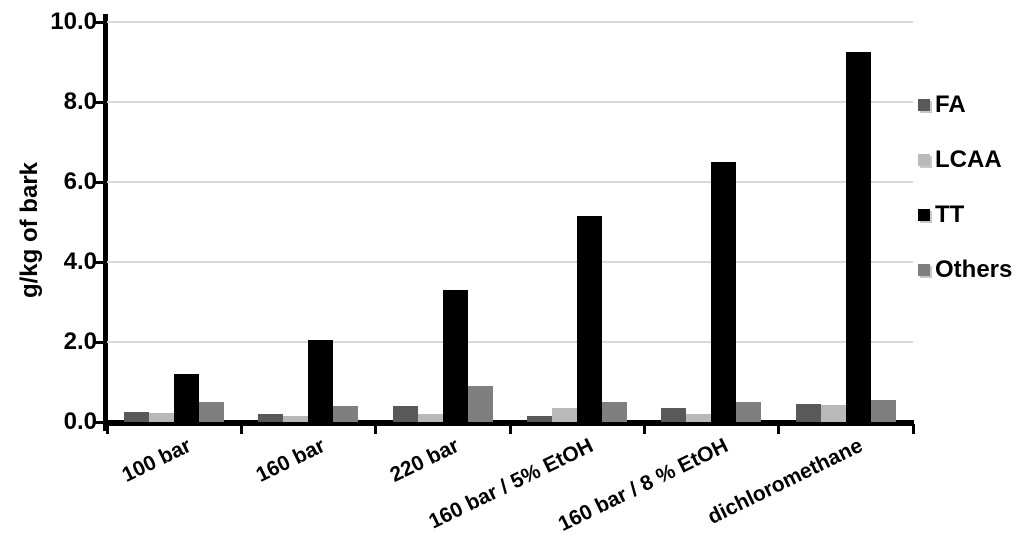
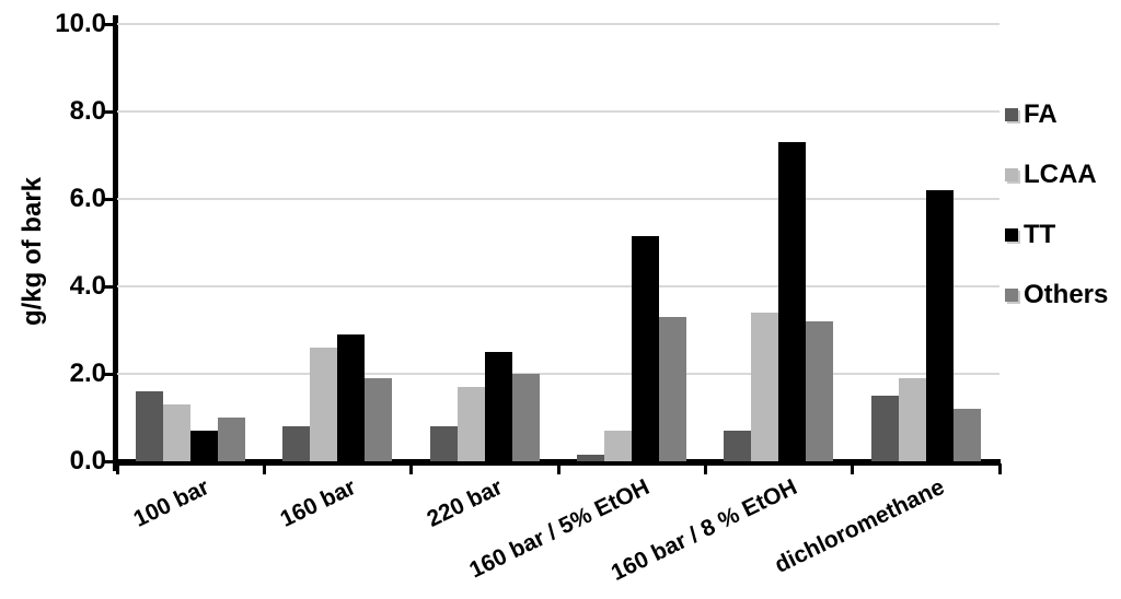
FA/100 bar: 0.2 -> 1.6
LCAA/100 bar: 0.2 -> 1.3
TT/100 bar: 1.2 -> 0.7
Others/100 bar: 0.5 -> 1.0
FA/160 bar: 0.2 -> 0.8
LCAA/160 bar: 0.1 -> 2.6
TT/160 bar: 2.0 -> 2.9
Others/160 bar: 0.4 -> 1.9
FA/220 bar: 0.4 -> 0.8
LCAA/220 bar: 0.2 -> 1.7
TT/220 bar: 3.3 -> 2.5
Others/220 bar: 0.9 -> 2.0
LCAA/160 bar / 5% EtOH: 0.3 -> 0.7
Others/160 bar / 5% EtOH: 0.5 -> 3.3
FA/160 bar / 8 % EtOH: 0.3 -> 0.7
LCAA/160 bar / 8 % EtOH: 0.2 -> 3.4
TT/160 bar / 8 % EtOH: 6.5 -> 7.3
Others/160 bar / 8 % EtOH: 0.5 -> 3.2
FA/dichloromethane: 0.5 -> 1.5
LCAA/dichloromethane: 0.4 -> 1.9
TT/dichloromethane: 9.2 -> 6.2
Others/dichloromethane: 0.6 -> 1.2
